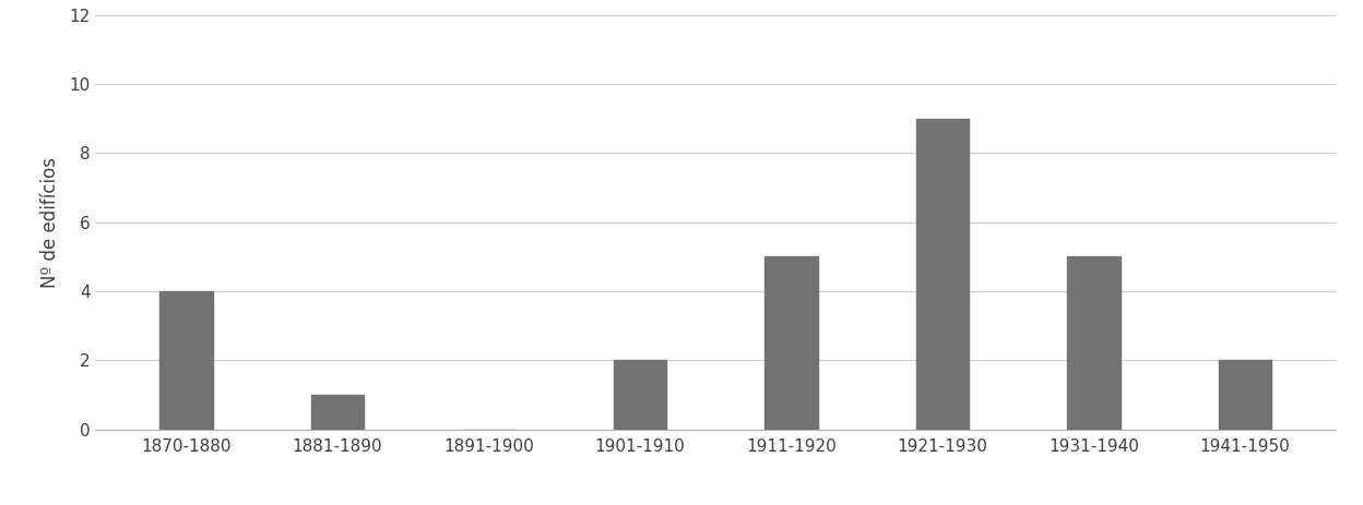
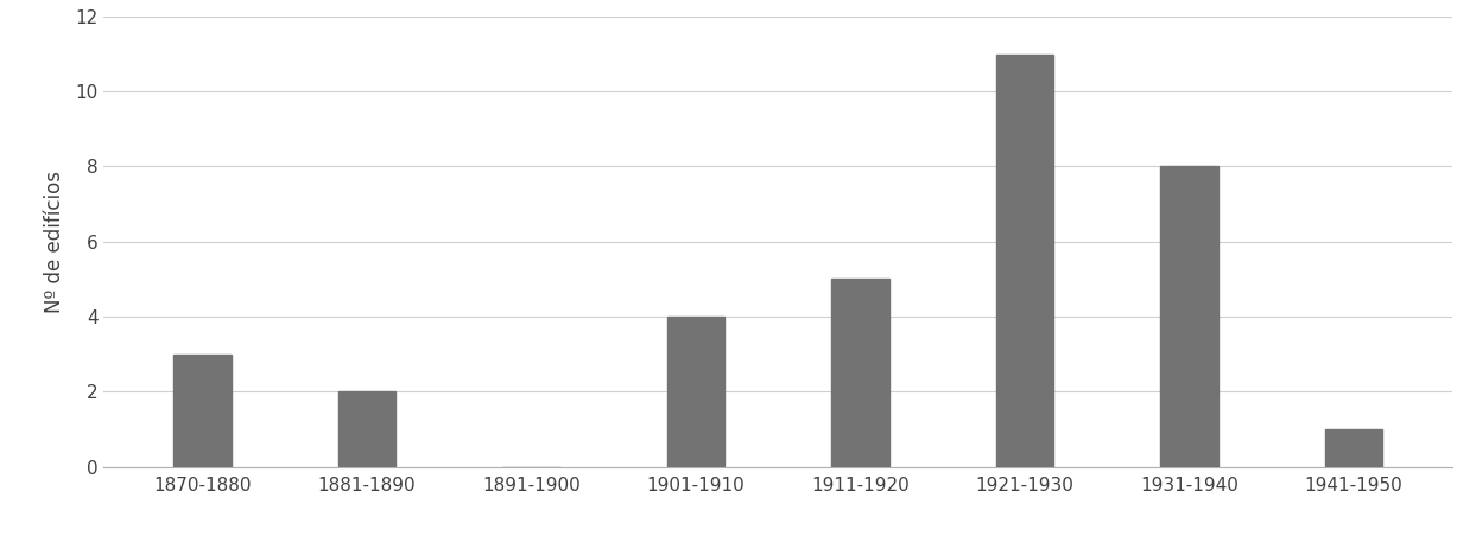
1870-1880: 4 -> 3
1881-1890: 1 -> 2
1901-1910: 2 -> 4
1921-1930: 9 -> 11
1931-1940: 5 -> 8
1941-1950: 2 -> 1
